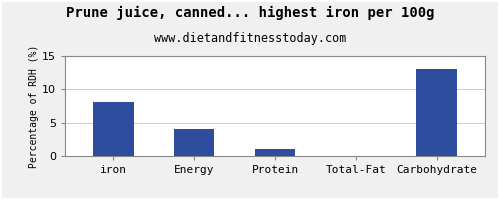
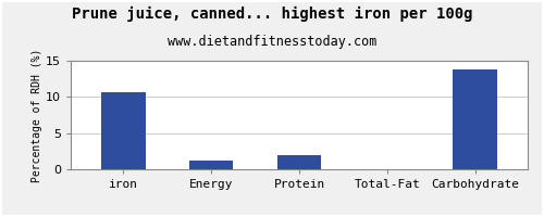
iron: 8.1 -> 10.6
Energy: 4.0 -> 1.2
Protein: 1.1 -> 2.0
Carbohydrate: 13.0 -> 13.8
